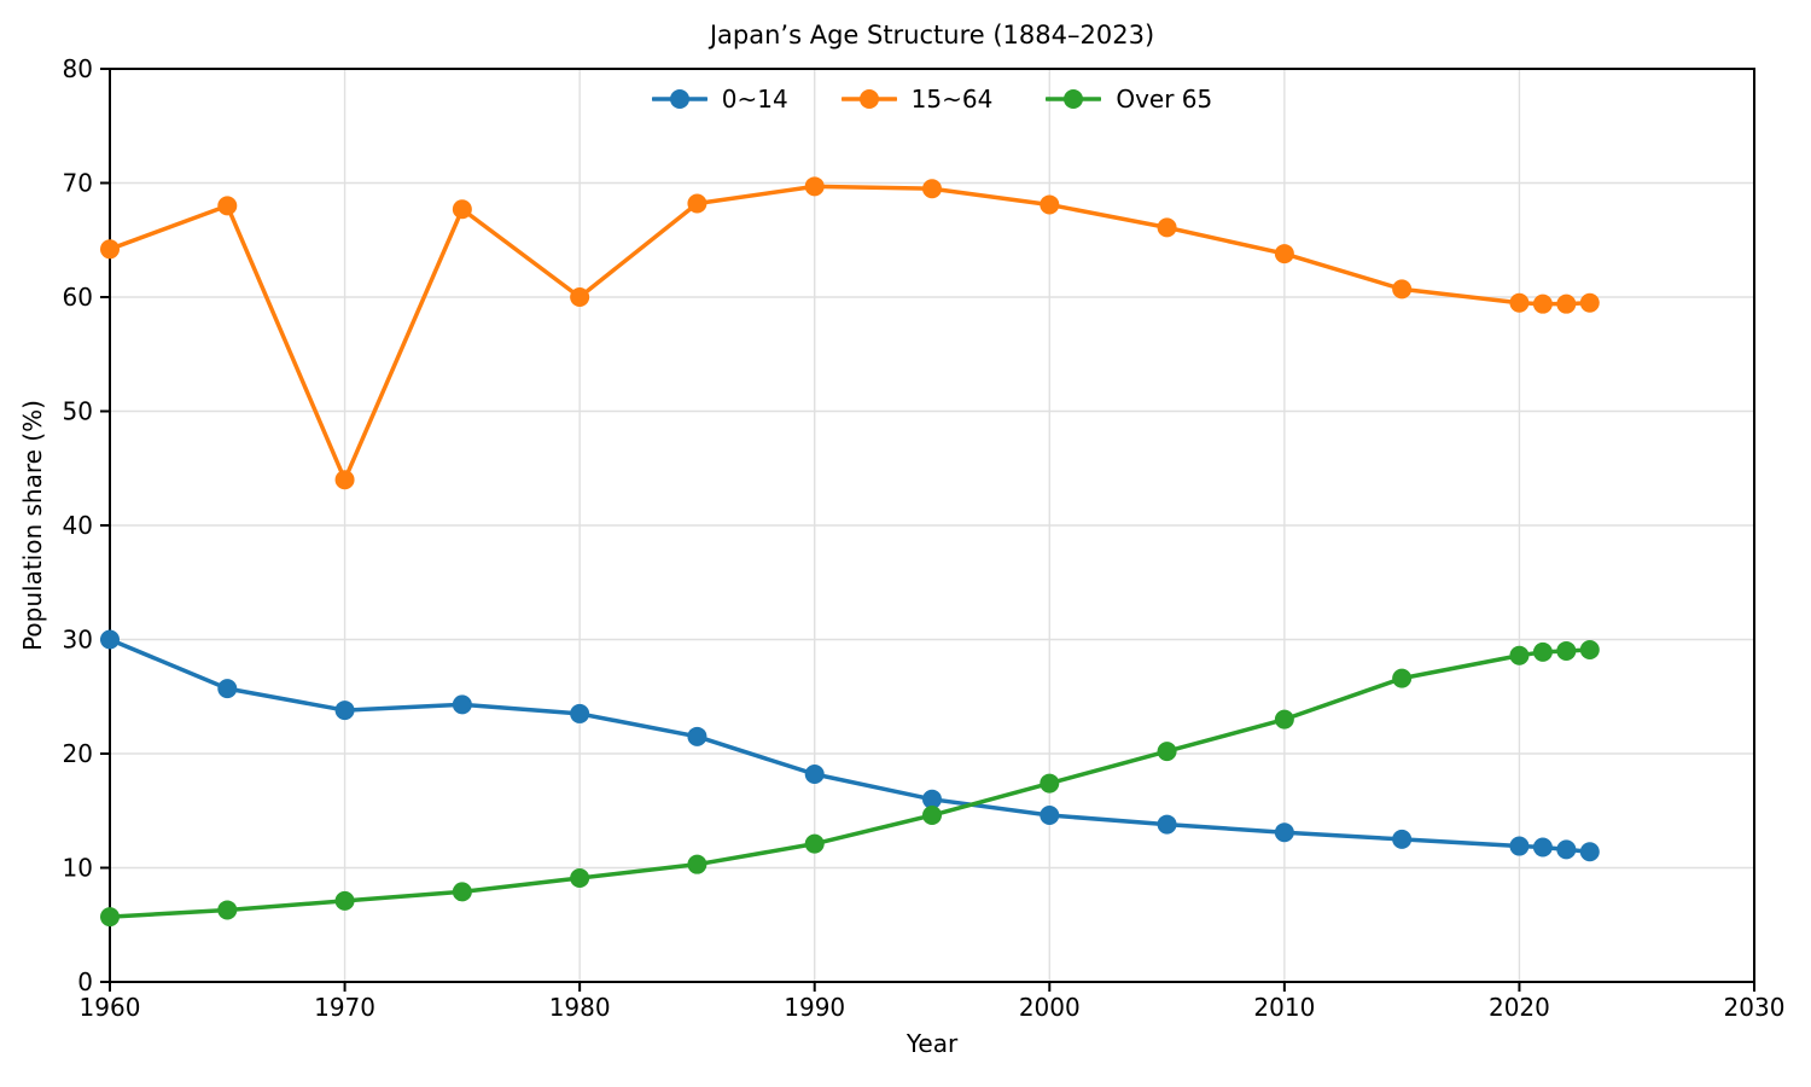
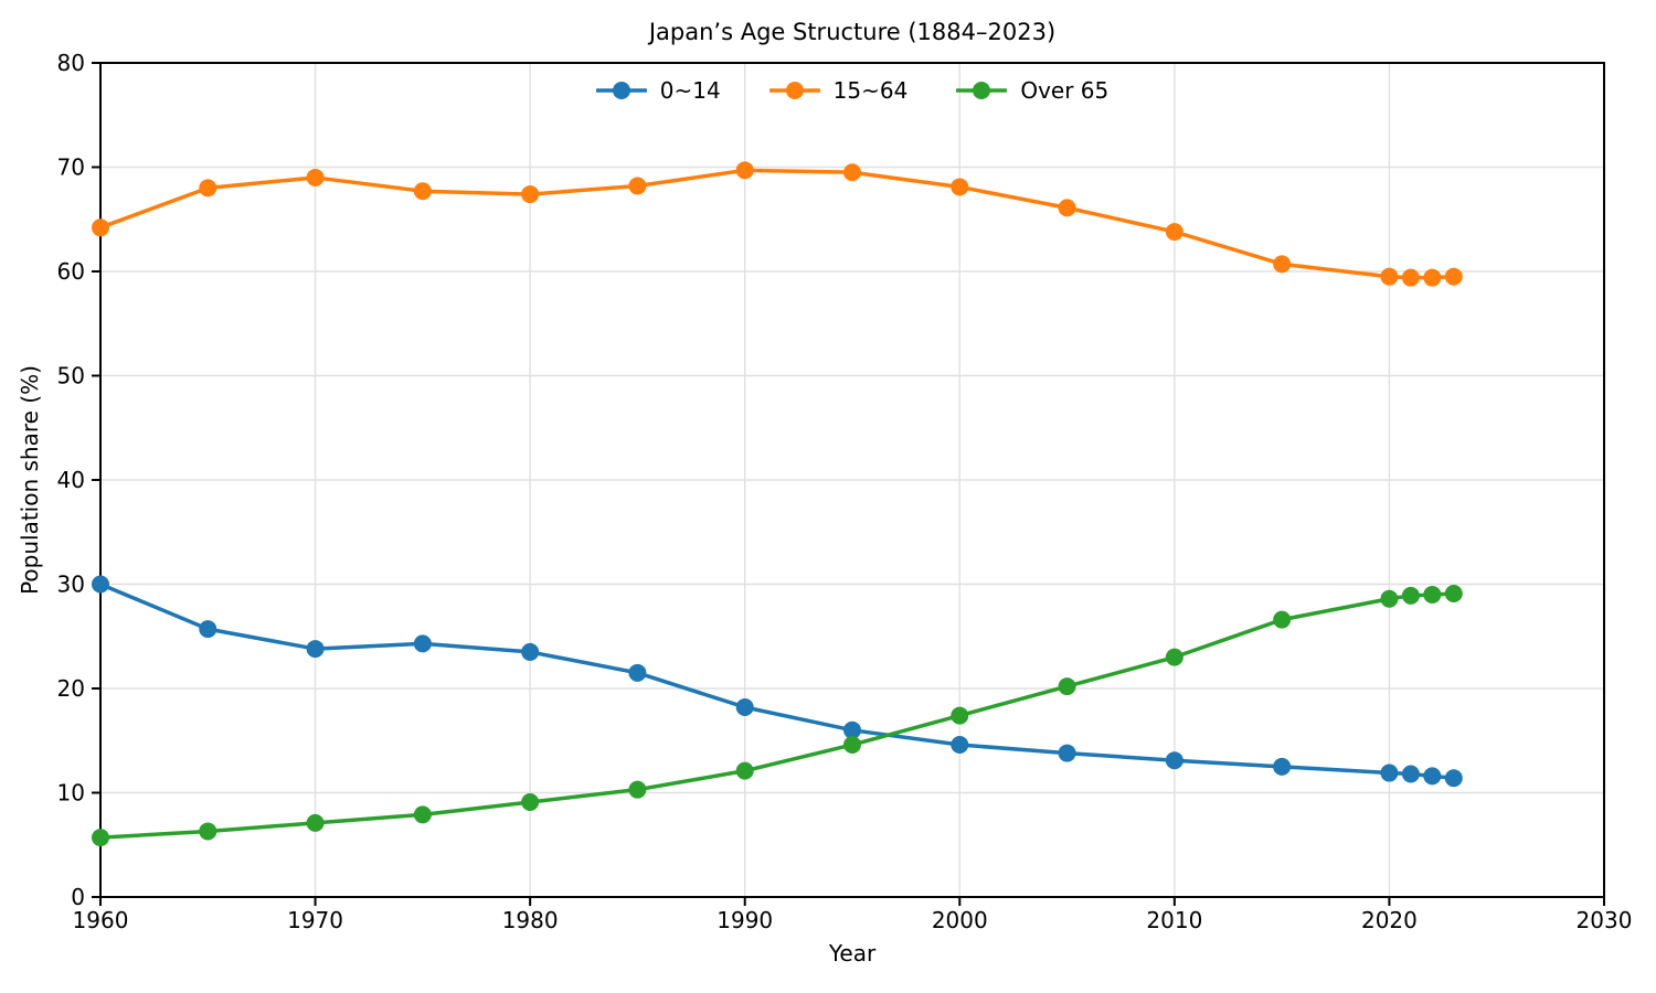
15~64/1970: 44 -> 69
15~64/1980: 60 -> 67
